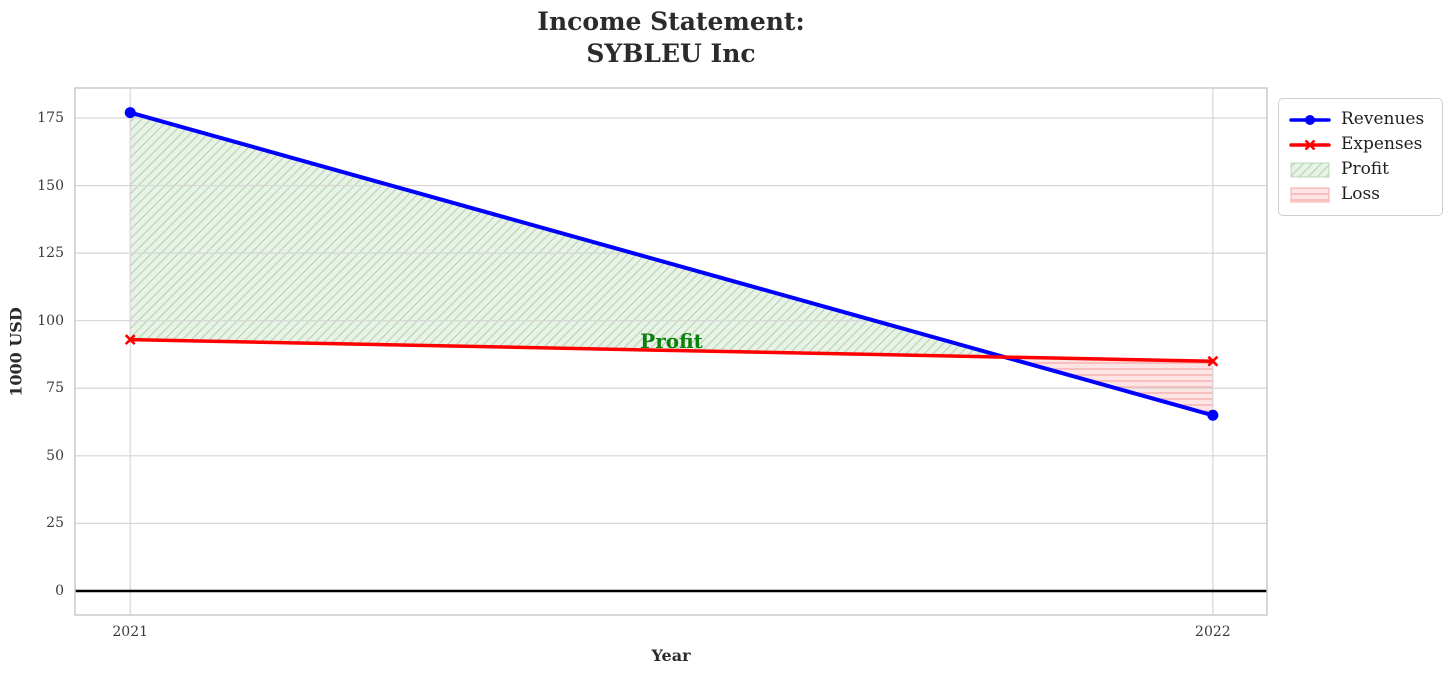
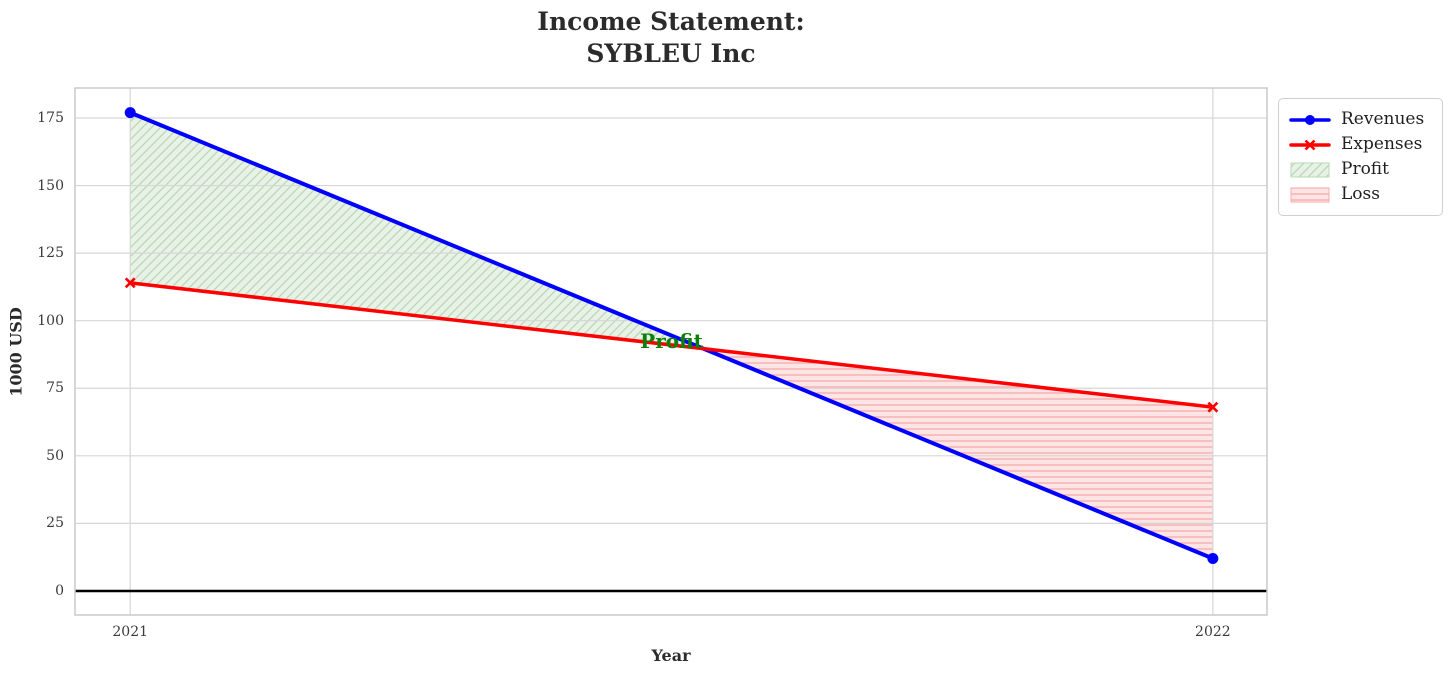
Expenses/2021: 93 -> 114
Revenues/2022: 65 -> 12
Expenses/2022: 85 -> 68
